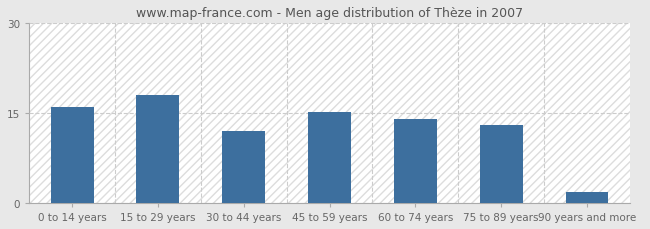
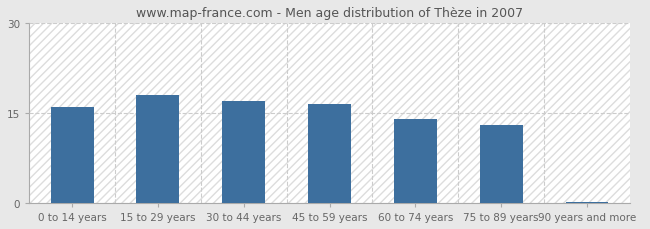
30 to 44 years: 12.0 -> 17.0
45 to 59 years: 15.2 -> 16.5
90 years and more: 1.8 -> 0.2
